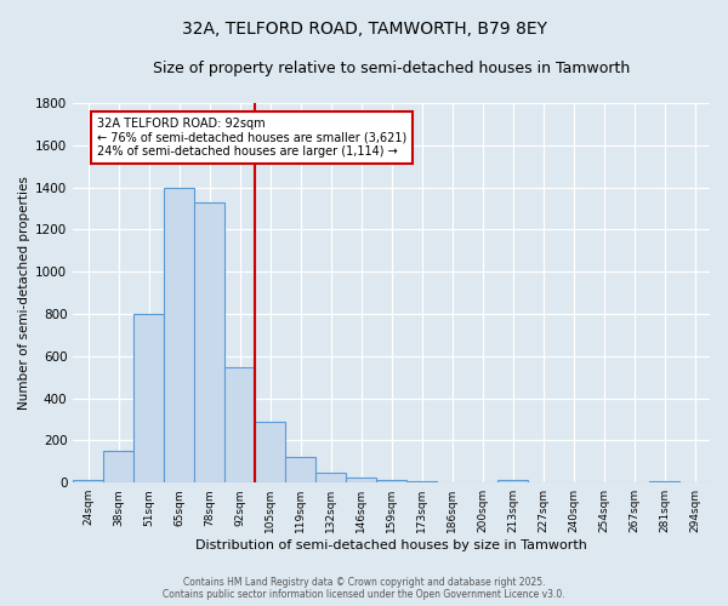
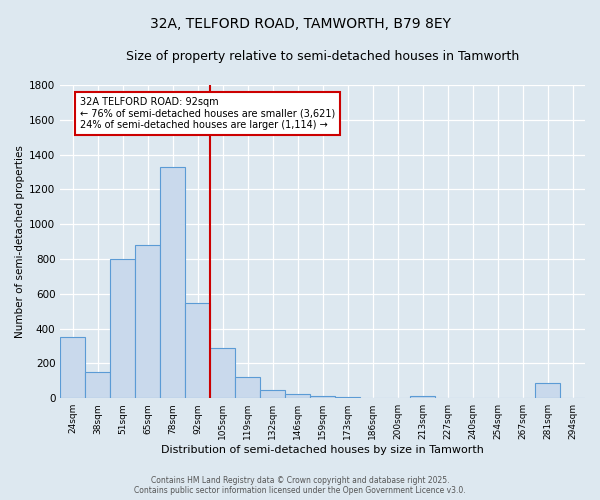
24sqm: 10 -> 350
65sqm: 1400 -> 880
281sqm: 10 -> 90
